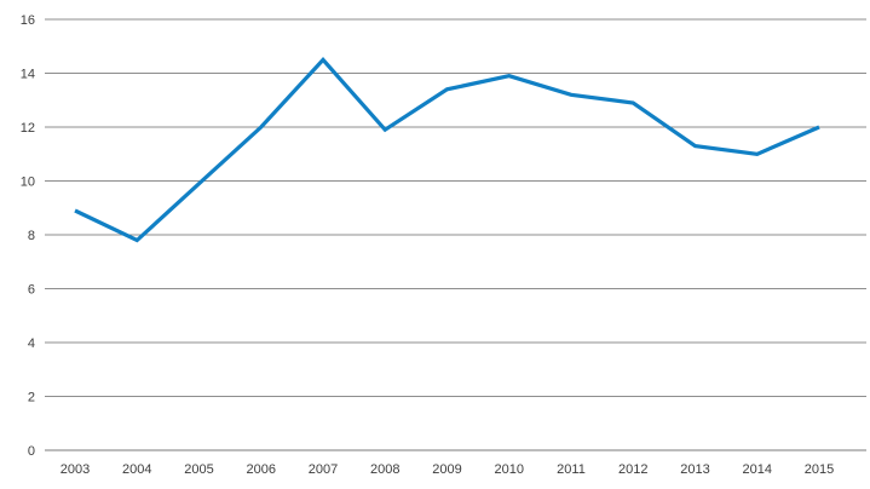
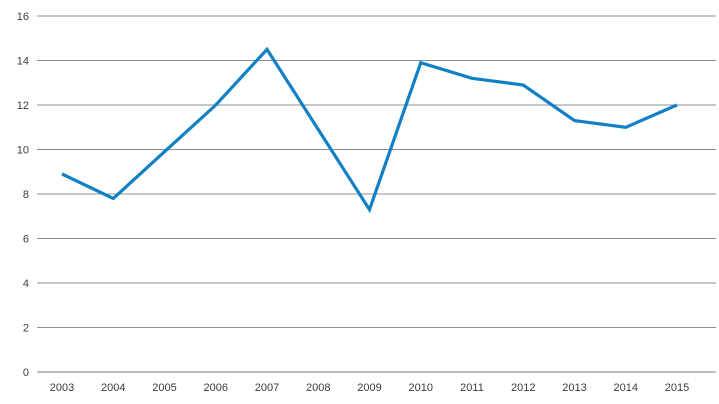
2008: 11.9 -> 10.9
2009: 13.4 -> 7.3
